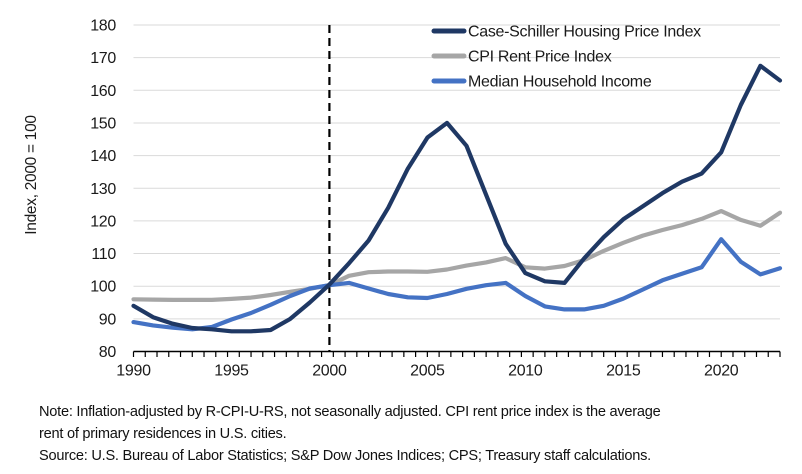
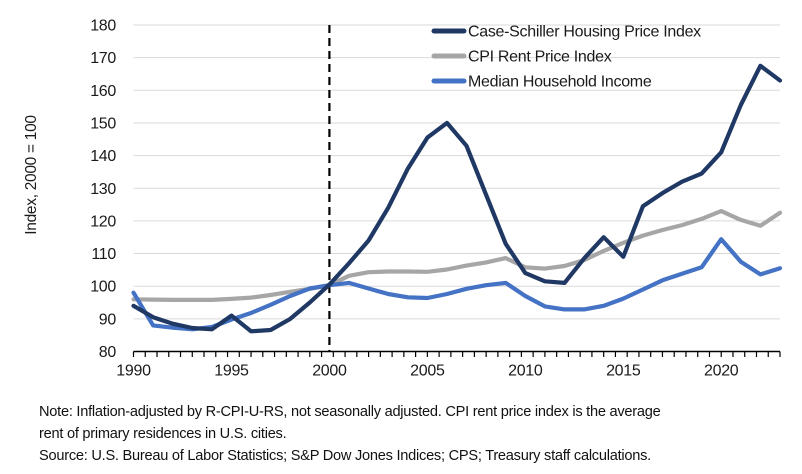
Median Household Income/1990: 89 -> 98
Case-Schiller Housing Price Index/1995: 86 -> 91
Case-Schiller Housing Price Index/2015: 120 -> 109
